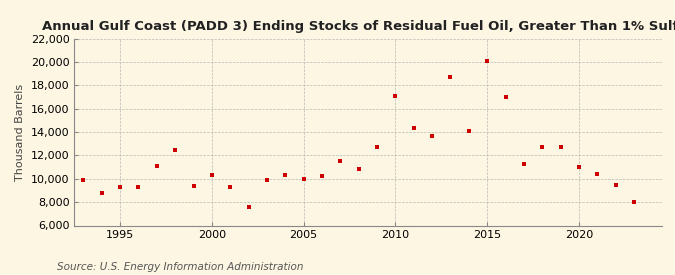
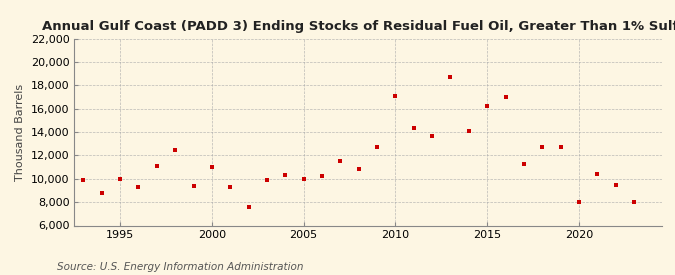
1995: 9,300 -> 10,000
2000: 10,300 -> 11,000
2015: 20,100 -> 16,200
2020: 11,000 -> 8,000
